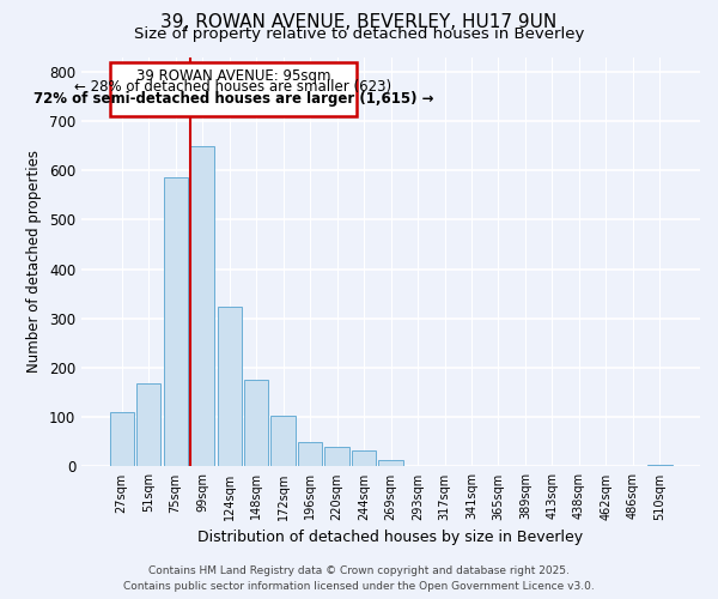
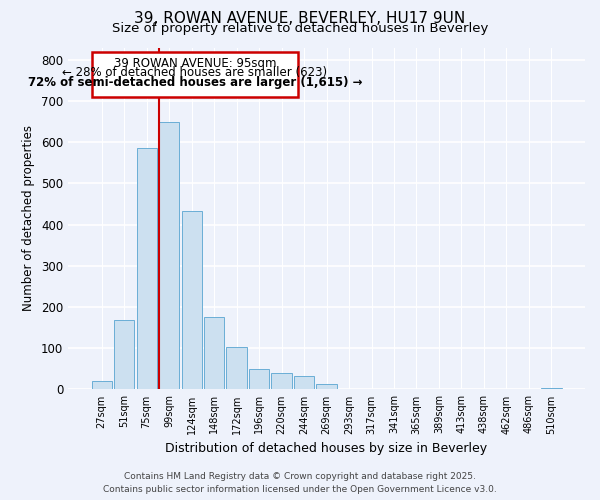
27sqm: 110 -> 20
124sqm: 325 -> 432
